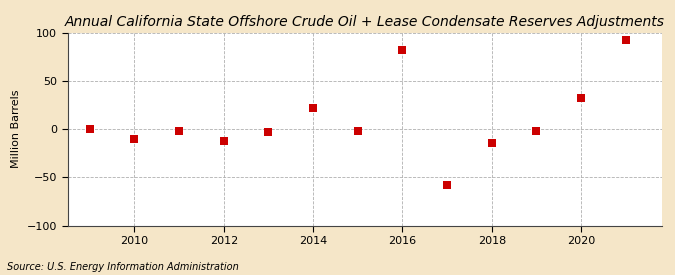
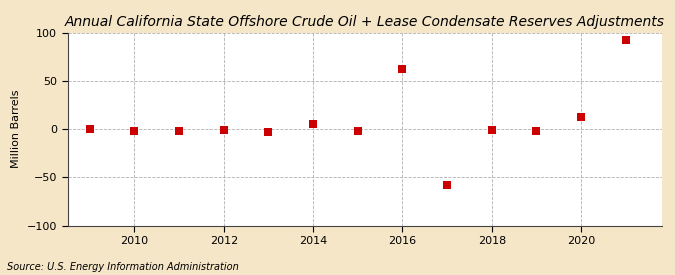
2010: -10 -> -2
2012: -12 -> -1
2014: 22 -> 5
2016: 82 -> 63
2018: -14 -> -1
2020: 32 -> 13
